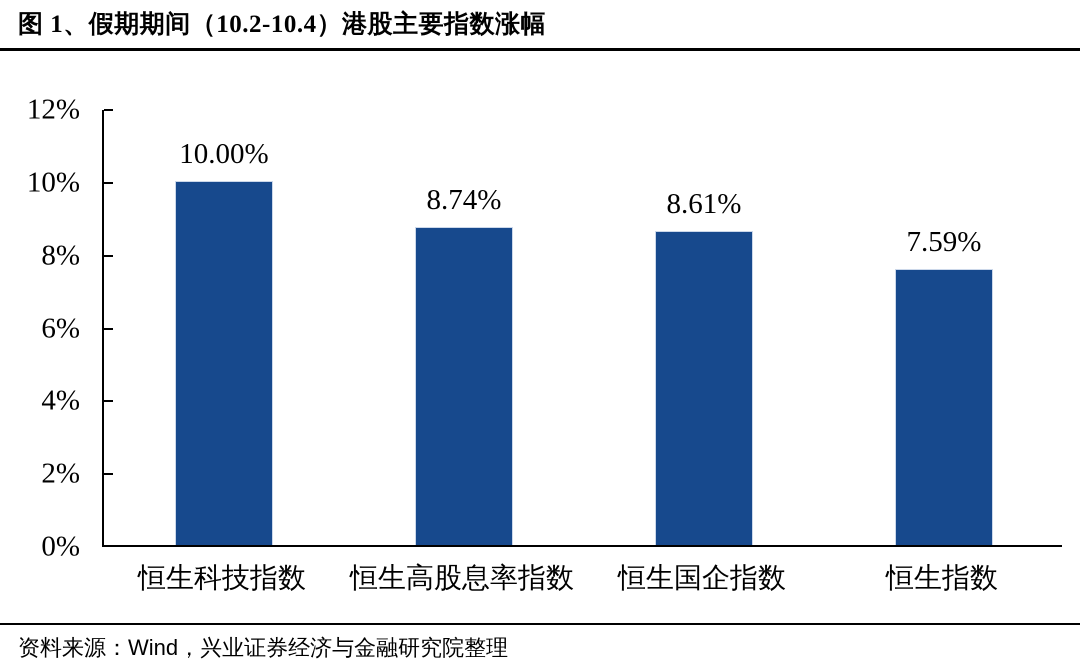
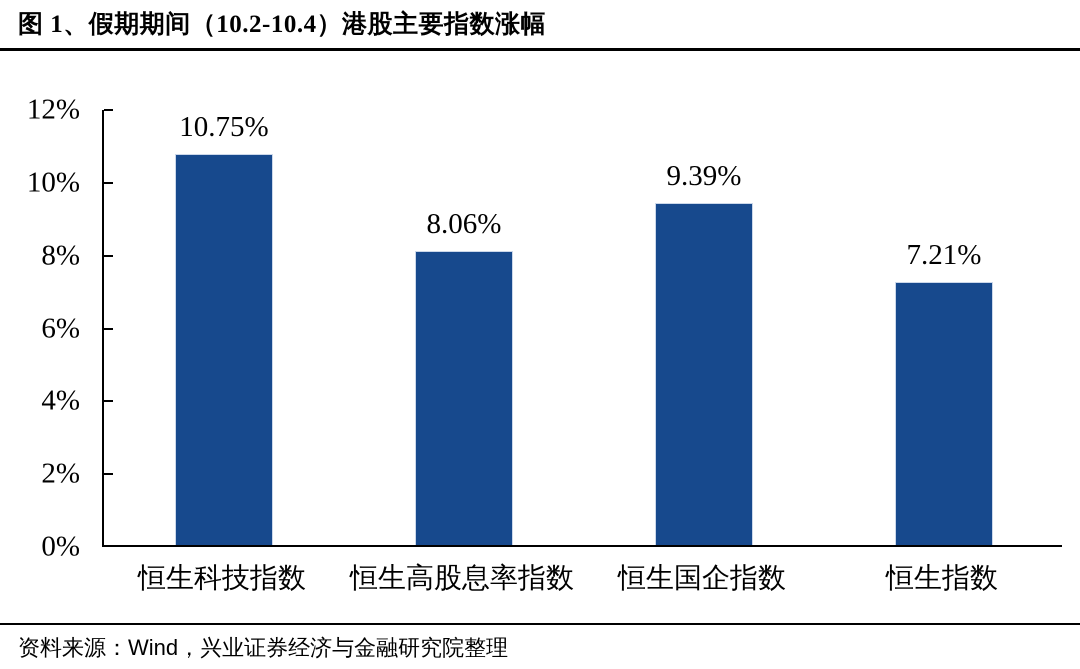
恒生科技指数: 10.00% -> 10.75%
恒生高股息率指数: 8.74% -> 8.06%
恒生国企指数: 8.61% -> 9.39%
恒生指数: 7.59% -> 7.21%
